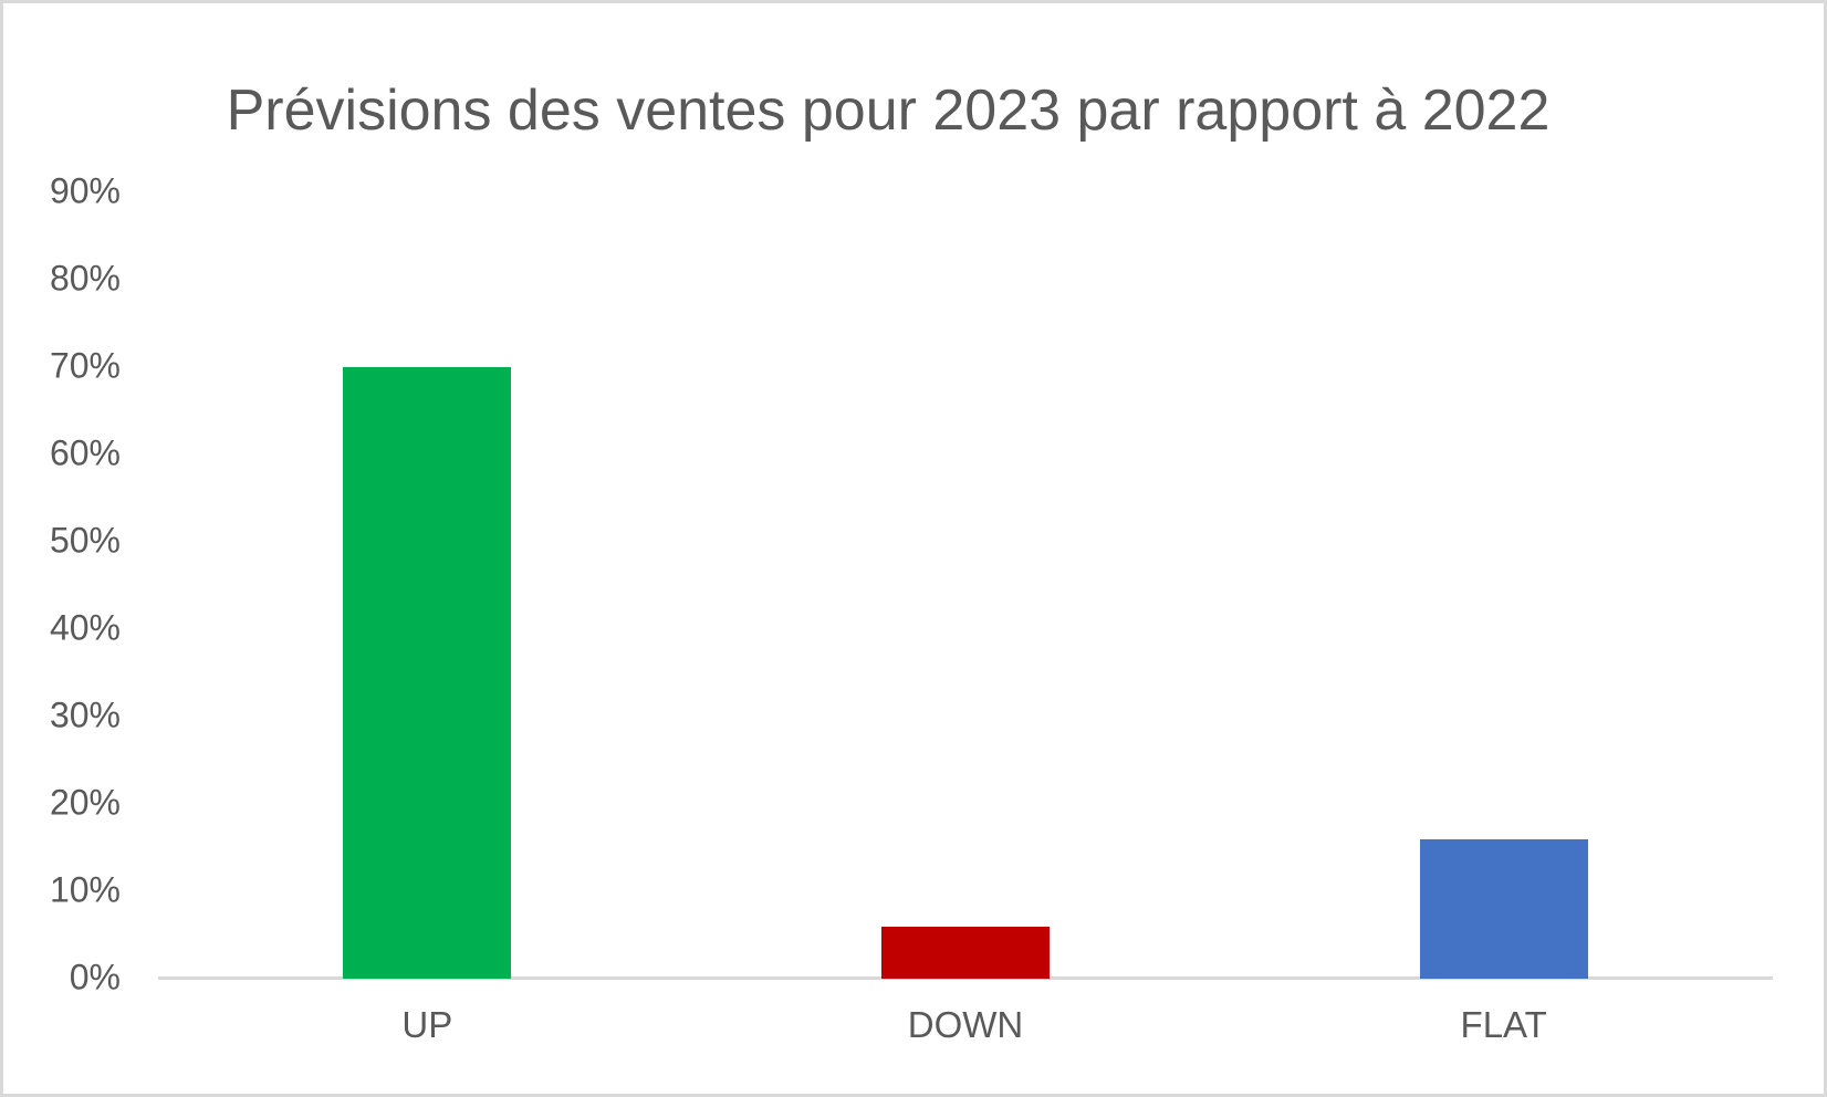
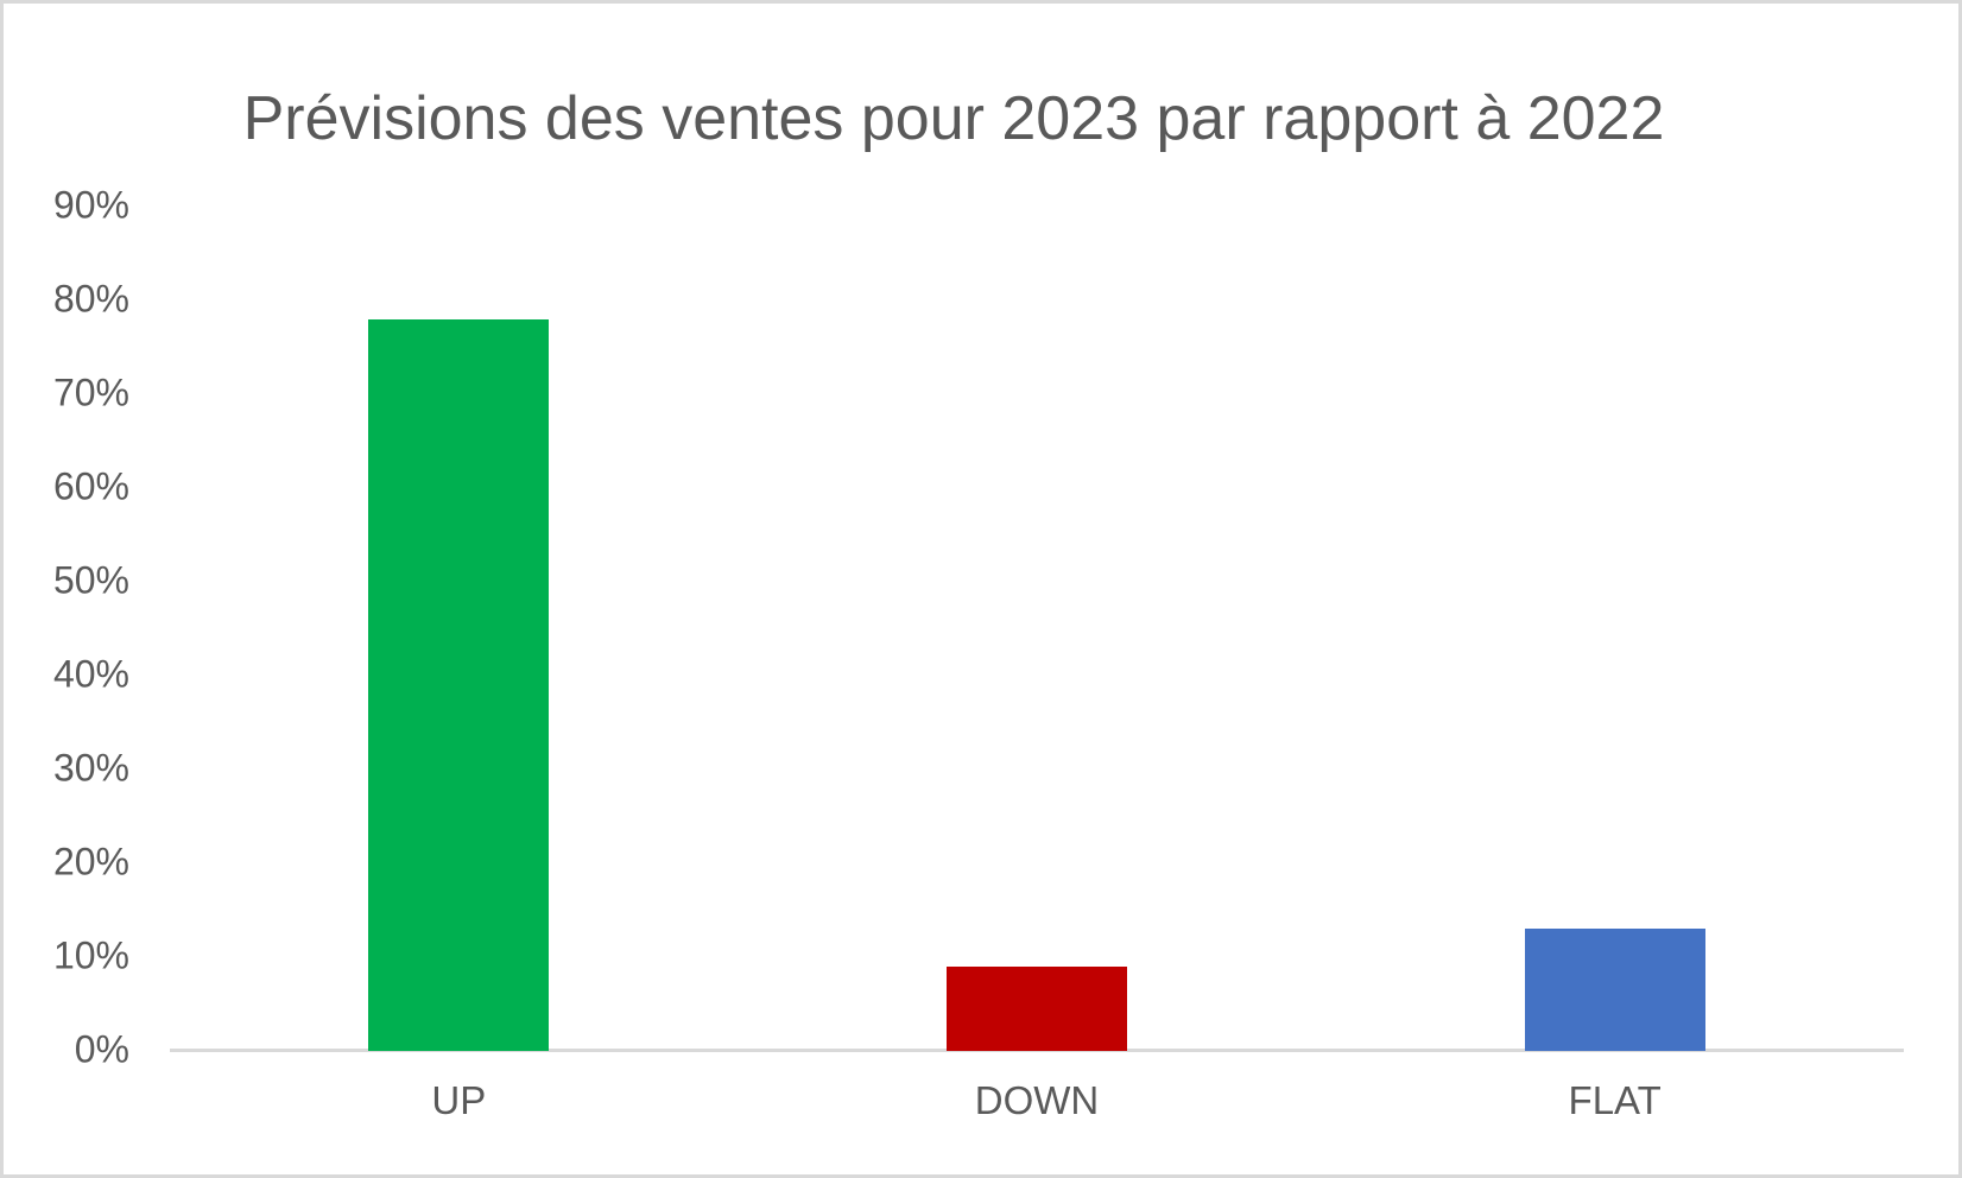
UP: 70% -> 78%
DOWN: 6% -> 9%
FLAT: 16% -> 13%
